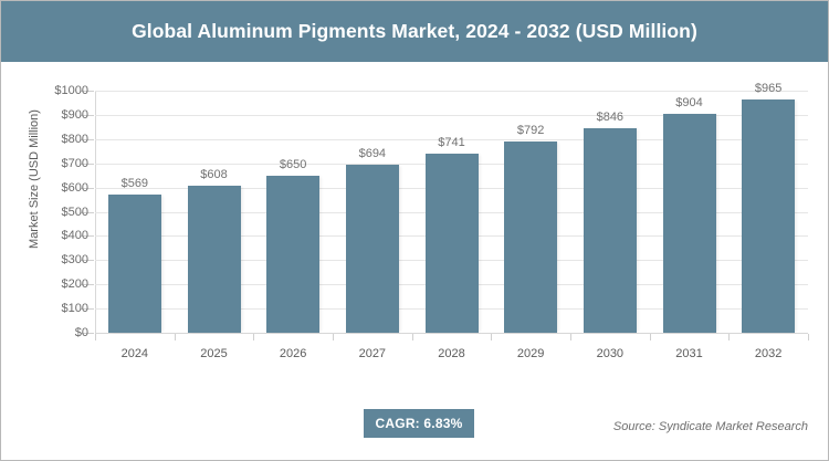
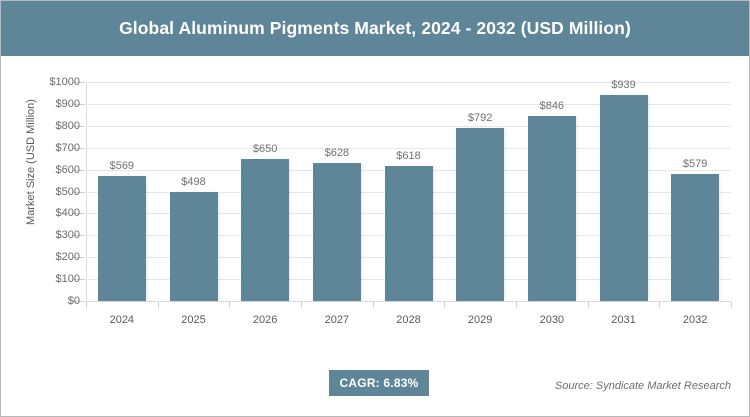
2025: $608 -> $498
2027: $694 -> $628
2028: $741 -> $618
2031: $904 -> $939
2032: $965 -> $579
